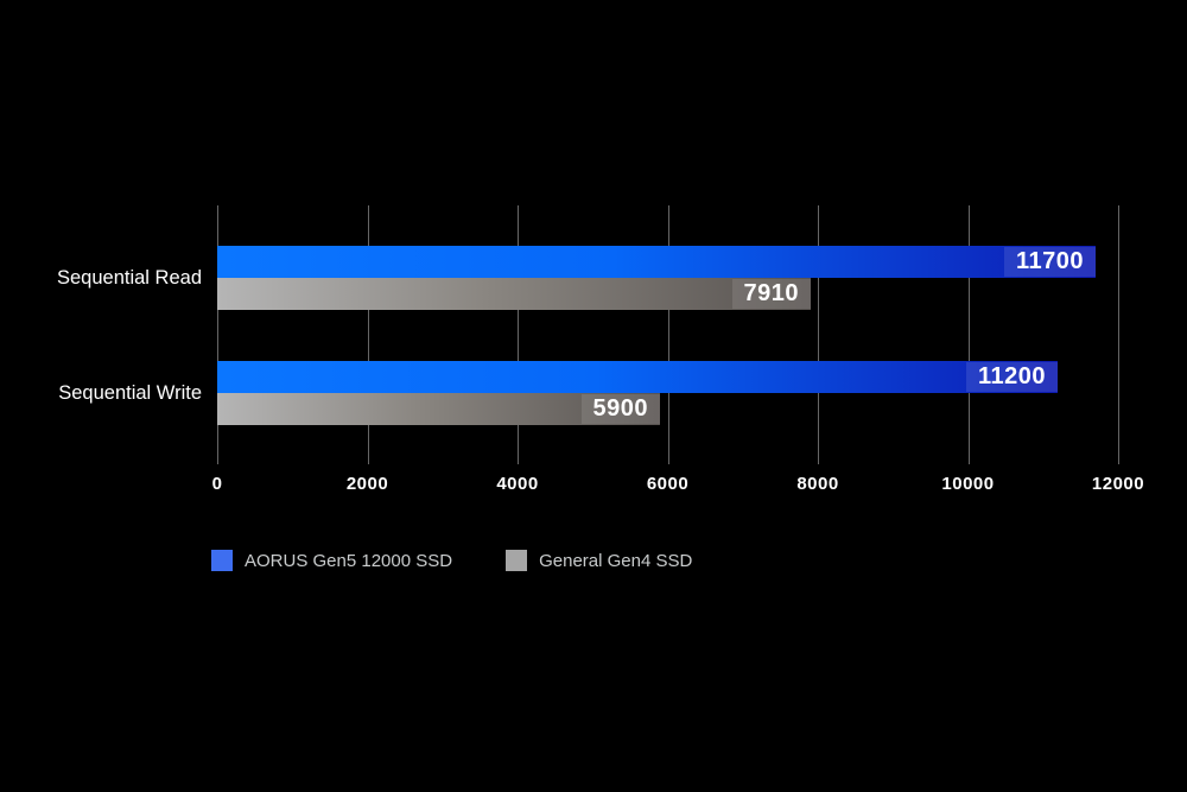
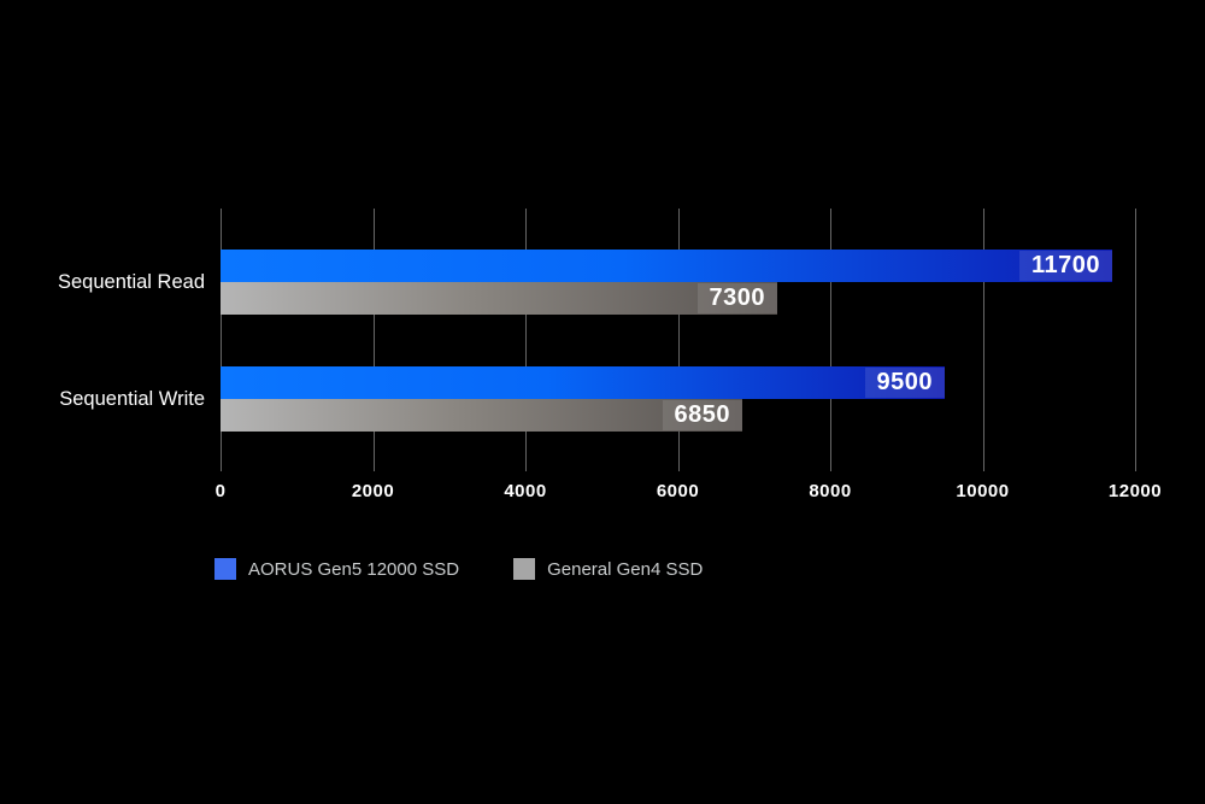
General Gen4 SSD/Sequential Read: 7910 -> 7300
AORUS Gen5 12000 SSD/Sequential Write: 11200 -> 9500
General Gen4 SSD/Sequential Write: 5900 -> 6850
